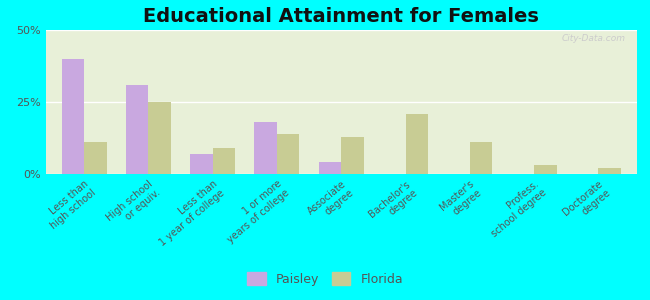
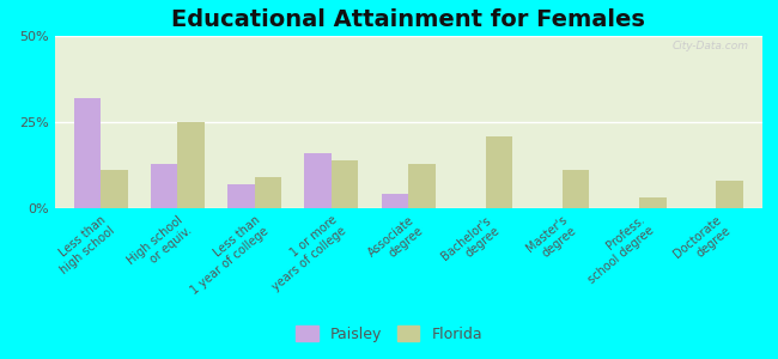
Paisley/Less than high school: 40% -> 32%
Paisley/High school or equiv.: 31% -> 13%
Paisley/1 or more years of college: 18% -> 16%
Florida/Doctorate degree: 2% -> 8%
